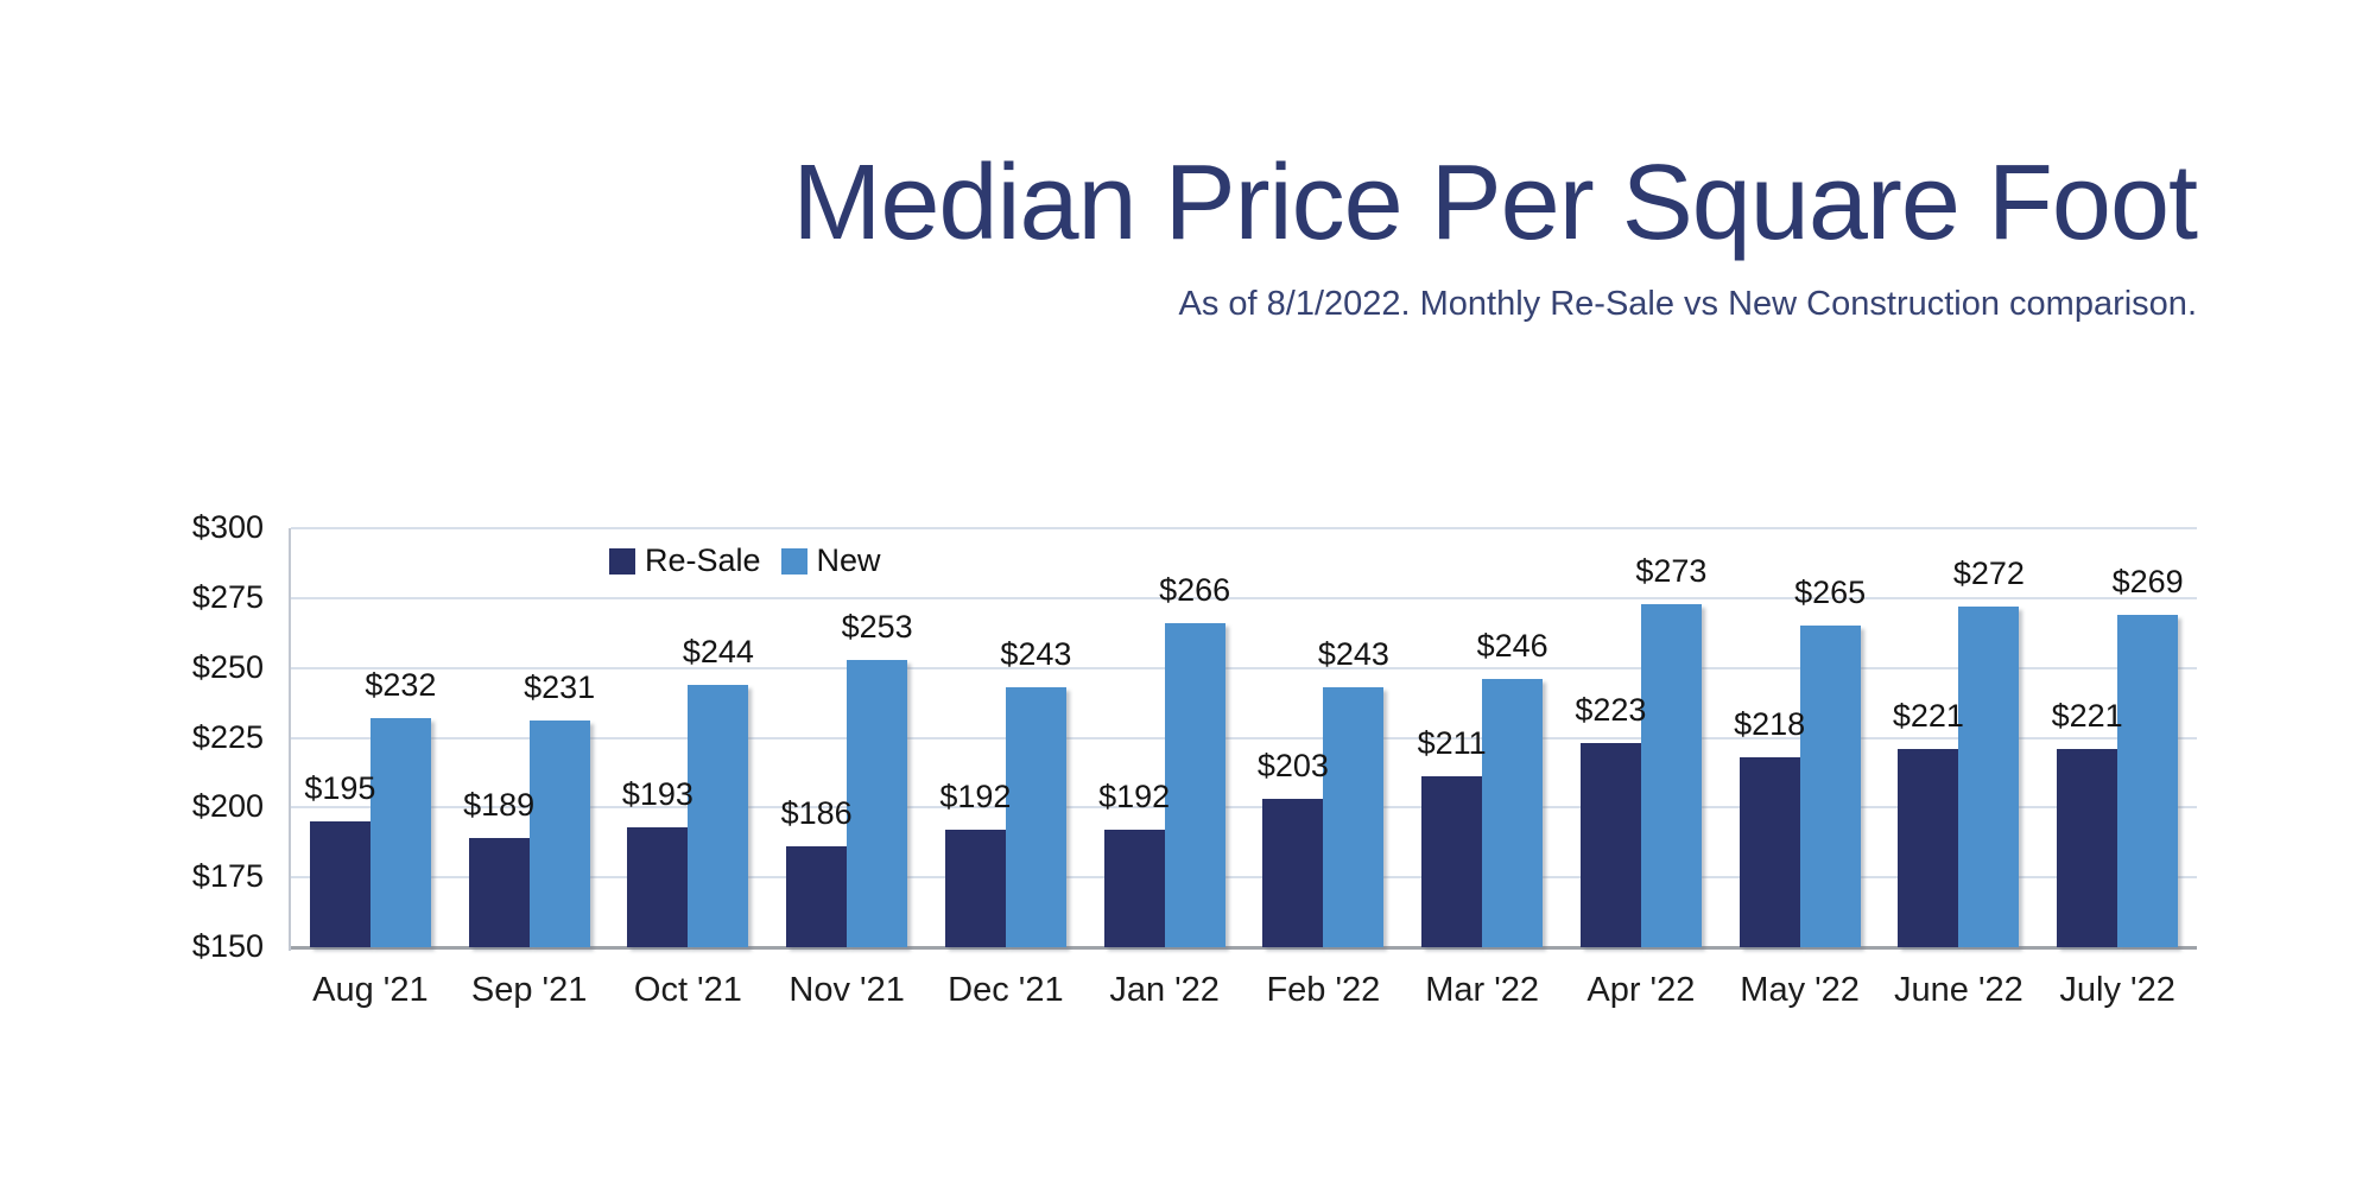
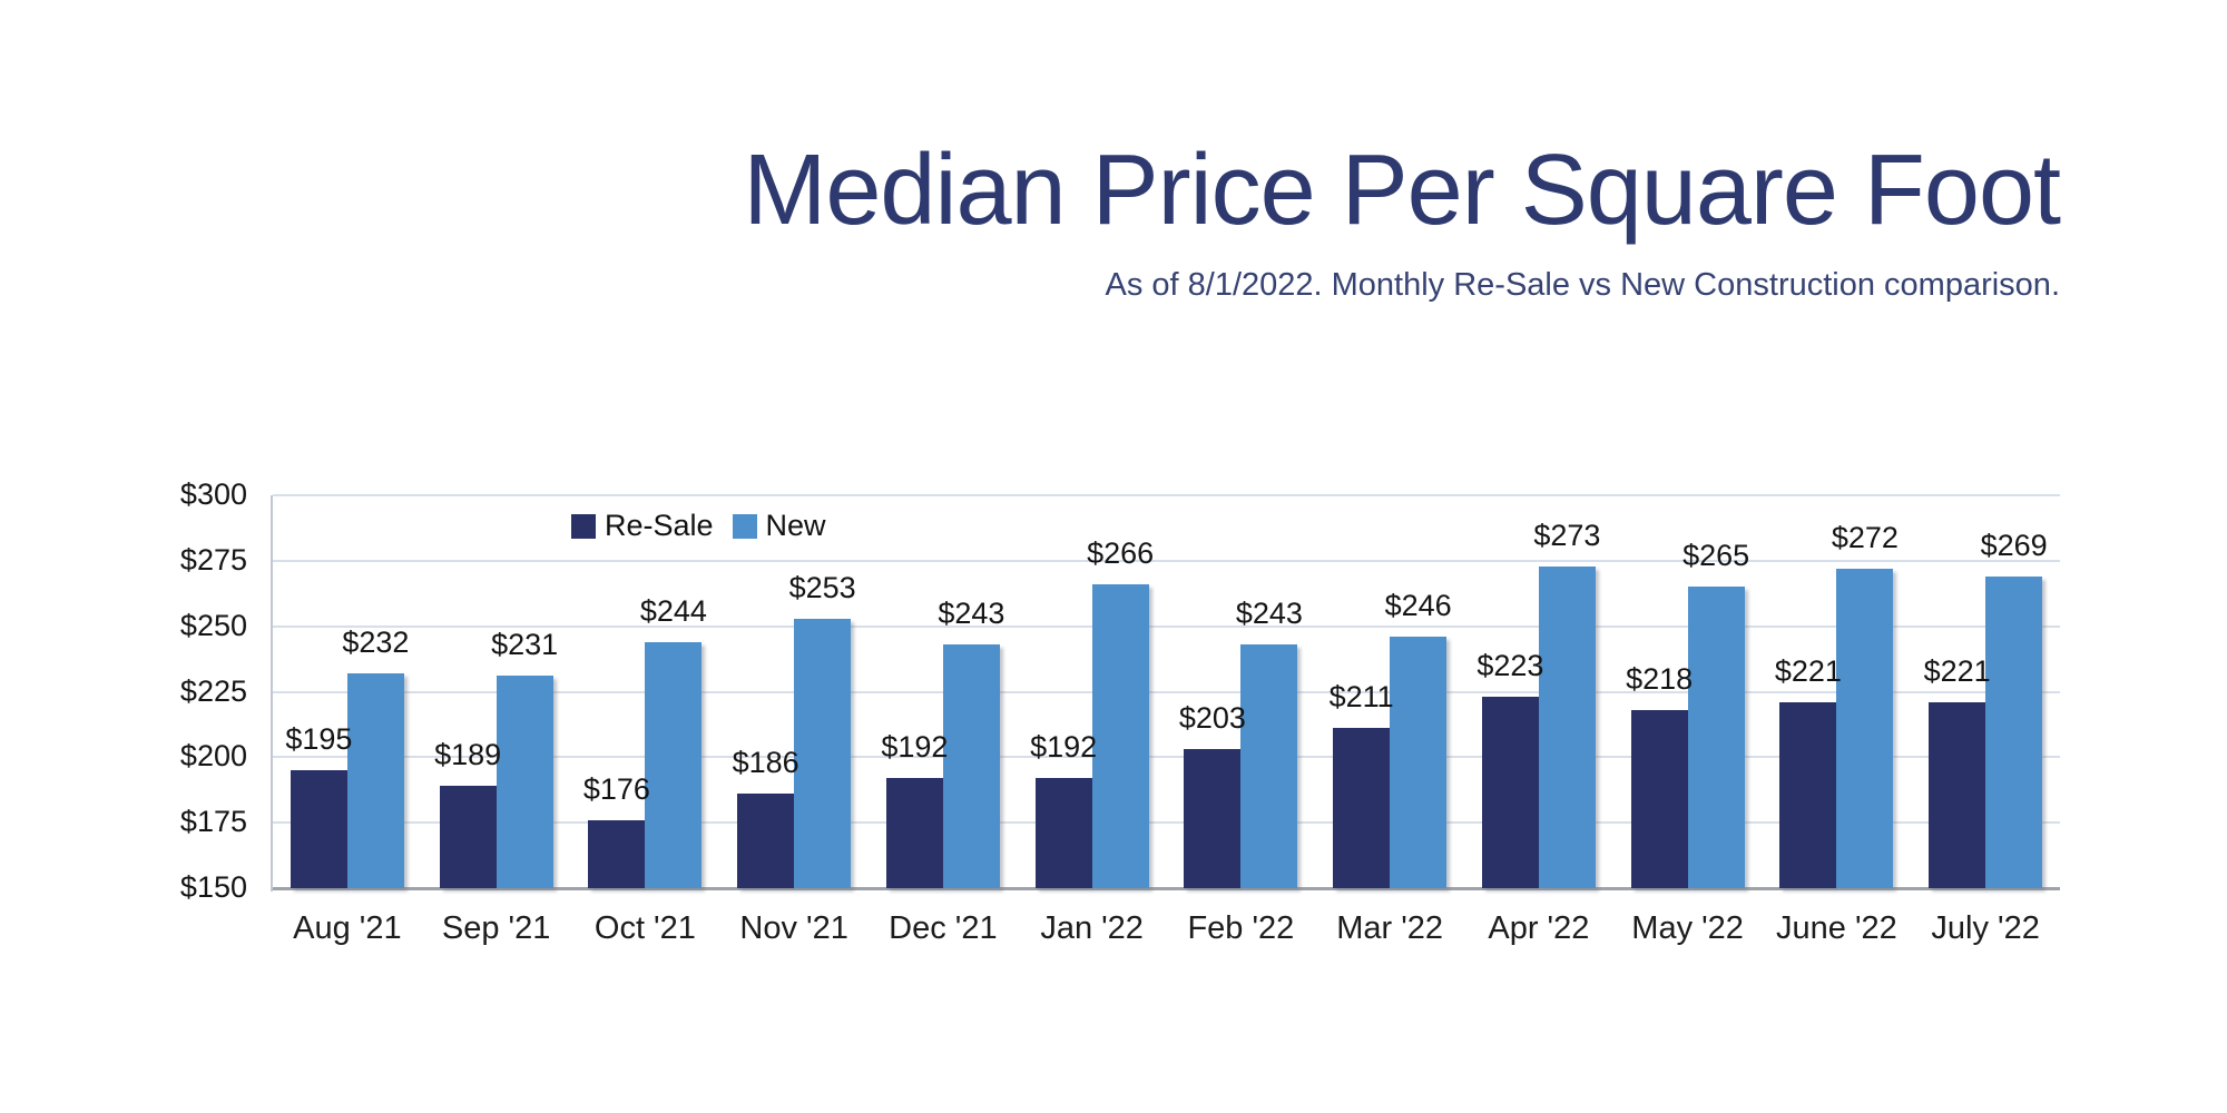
Re-Sale/Oct '21: $193 -> $176
